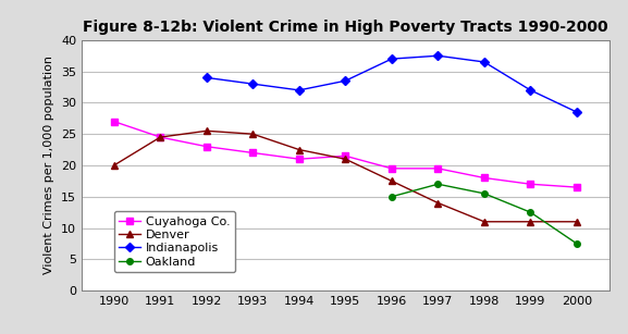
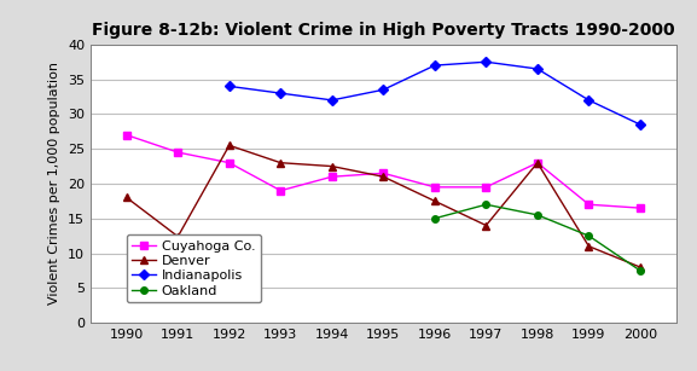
Denver/1990: 20.0 -> 18.0
Denver/1991: 24.5 -> 12.4
Cuyahoga Co./1993: 22.0 -> 19.0
Denver/1993: 25.0 -> 23.0
Cuyahoga Co./1998: 18.0 -> 23.0
Denver/1998: 11.0 -> 23.0
Denver/2000: 11.0 -> 8.0
